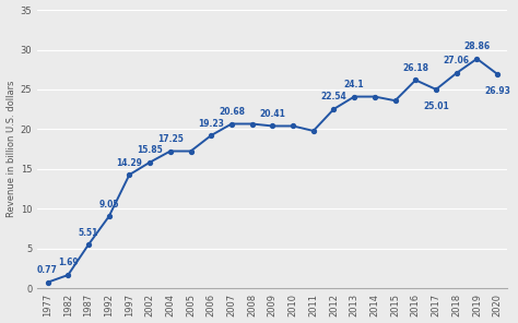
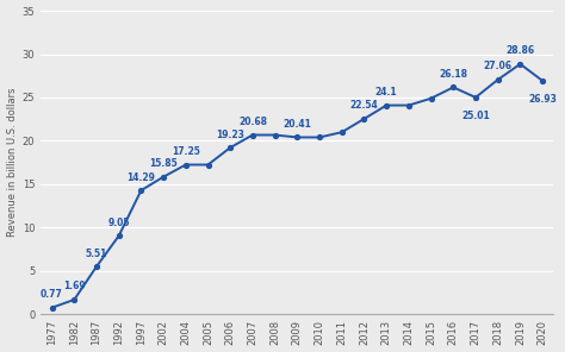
2011: 19.8 -> 21.0
2015: 23.6 -> 24.9
